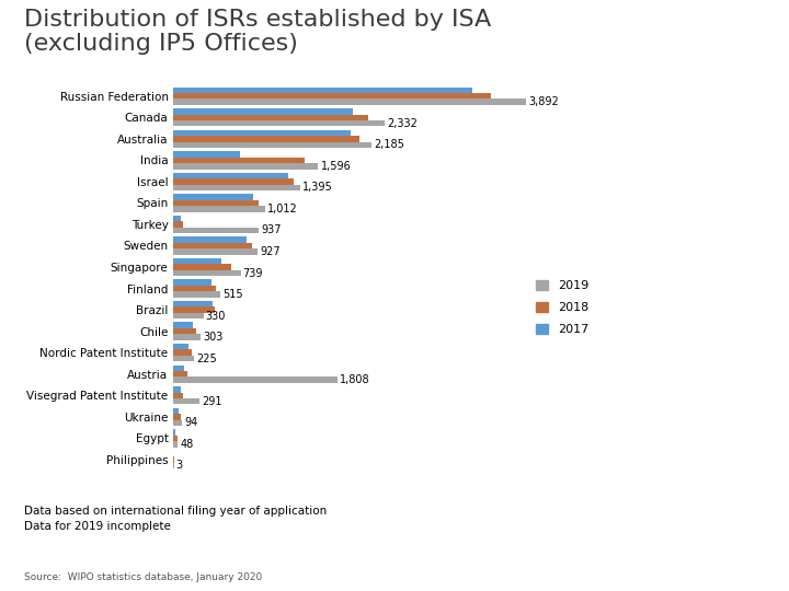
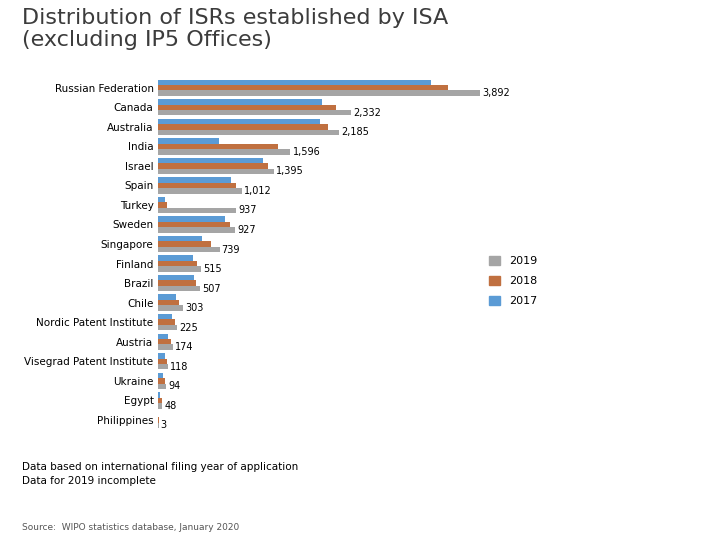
2019/Brazil: 330 -> 507
2019/Austria: 1,808 -> 174
2019/Visegrad Patent Institute: 291 -> 118
